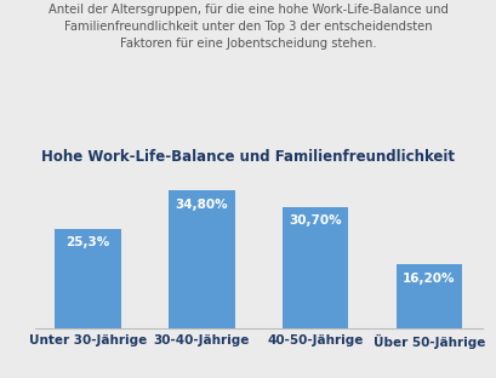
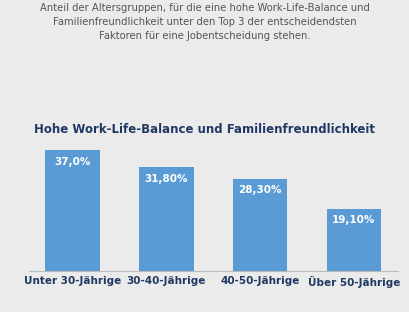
Unter 30-Jährige: 25,3% -> 37,0%
30-40-Jährige: 34,80% -> 31,80%
40-50-Jährige: 30,70% -> 28,30%
Über 50-Jährige: 16,20% -> 19,10%
